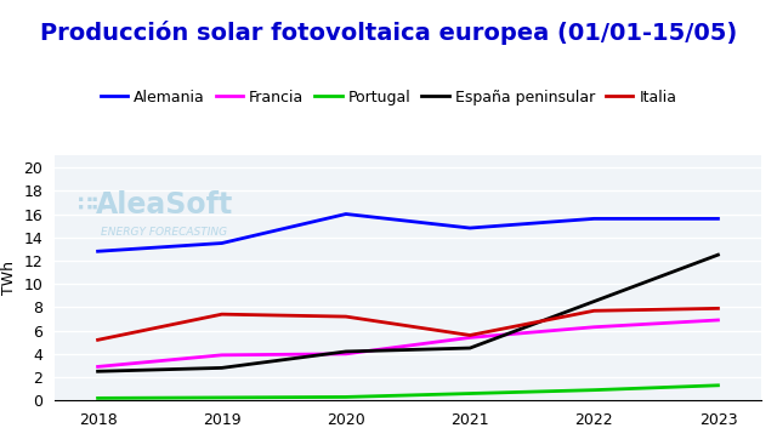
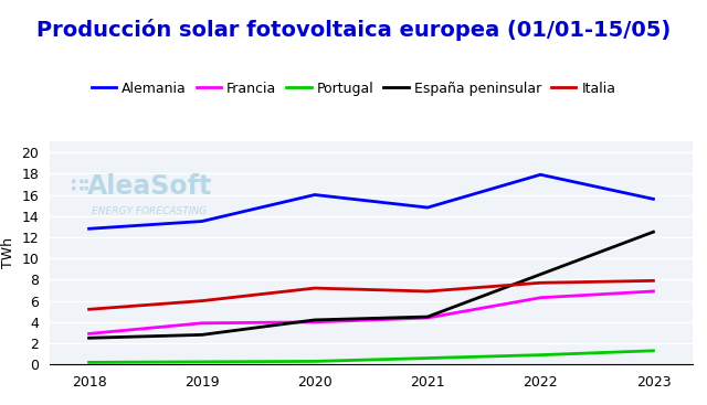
Italia/2019: 7.4 -> 6.0
Francia/2021: 5.4 -> 4.4
Italia/2021: 5.6 -> 6.9
Alemania/2022: 15.6 -> 17.9
